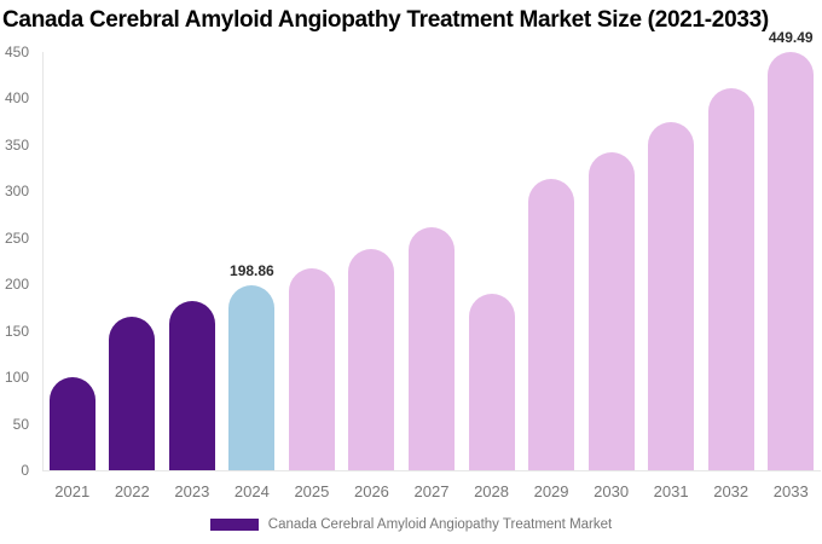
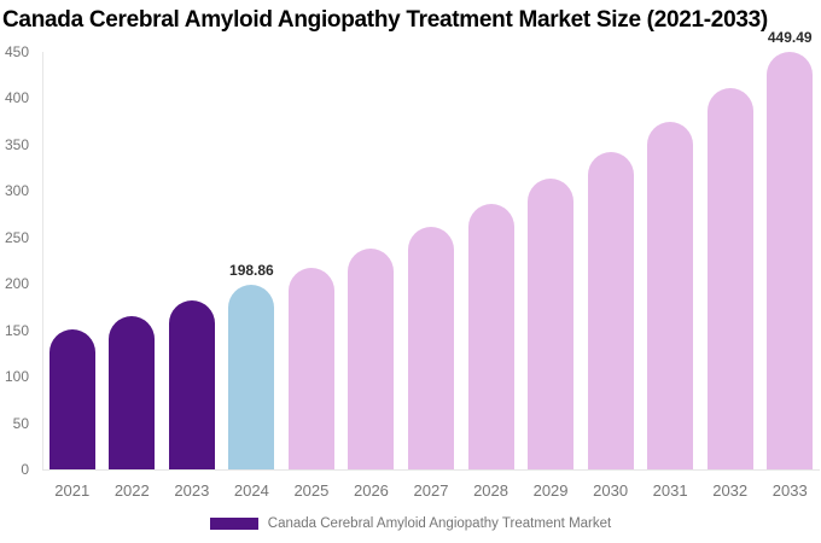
2021: 100 -> 150
2028: 190 -> 290
